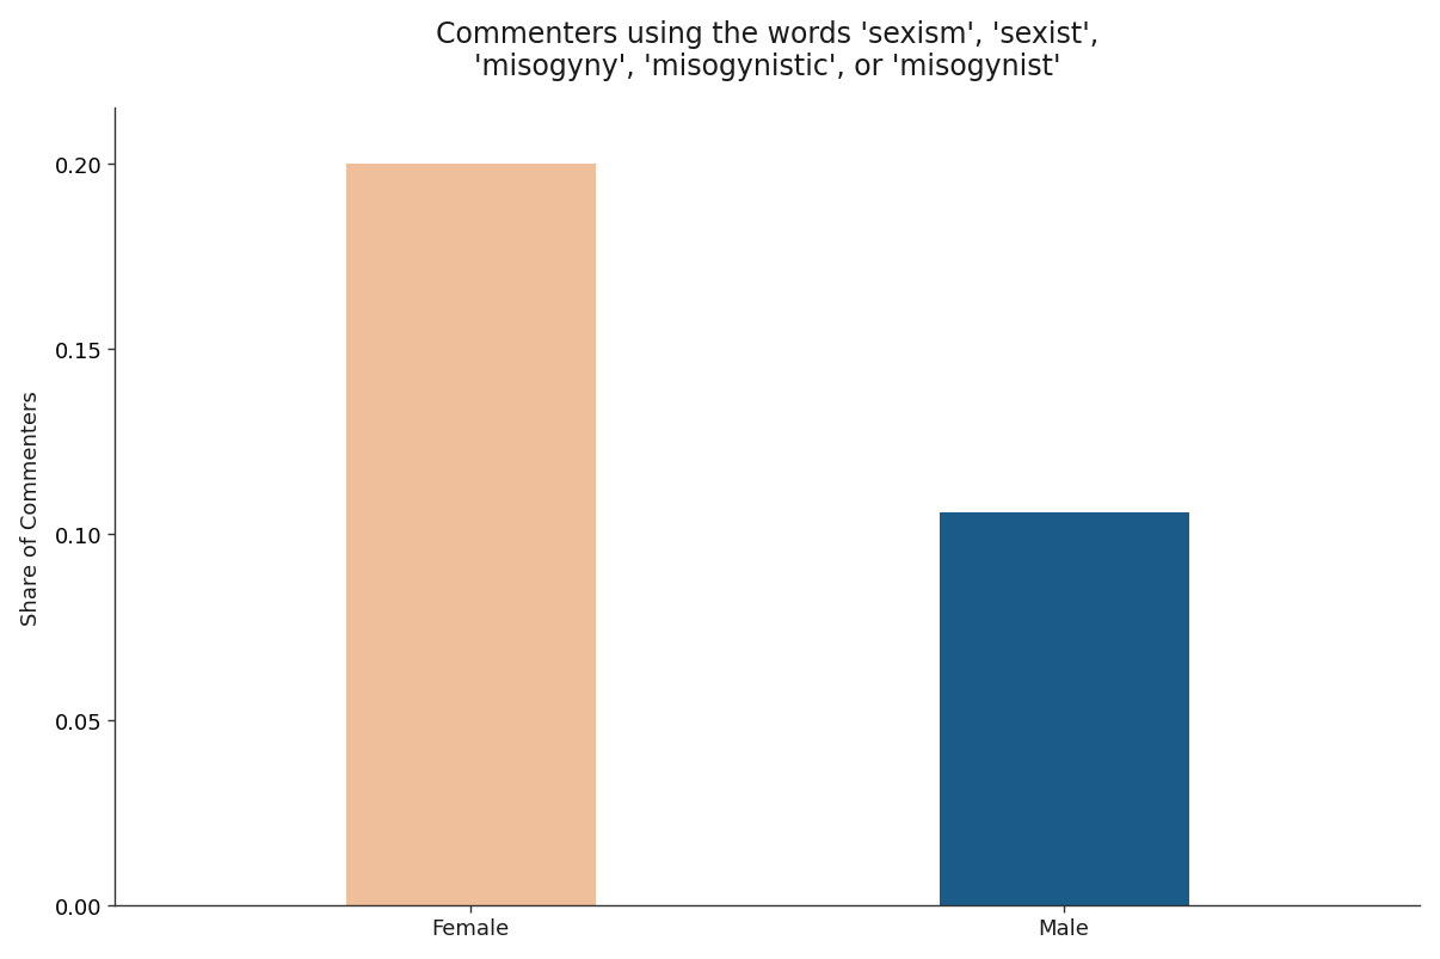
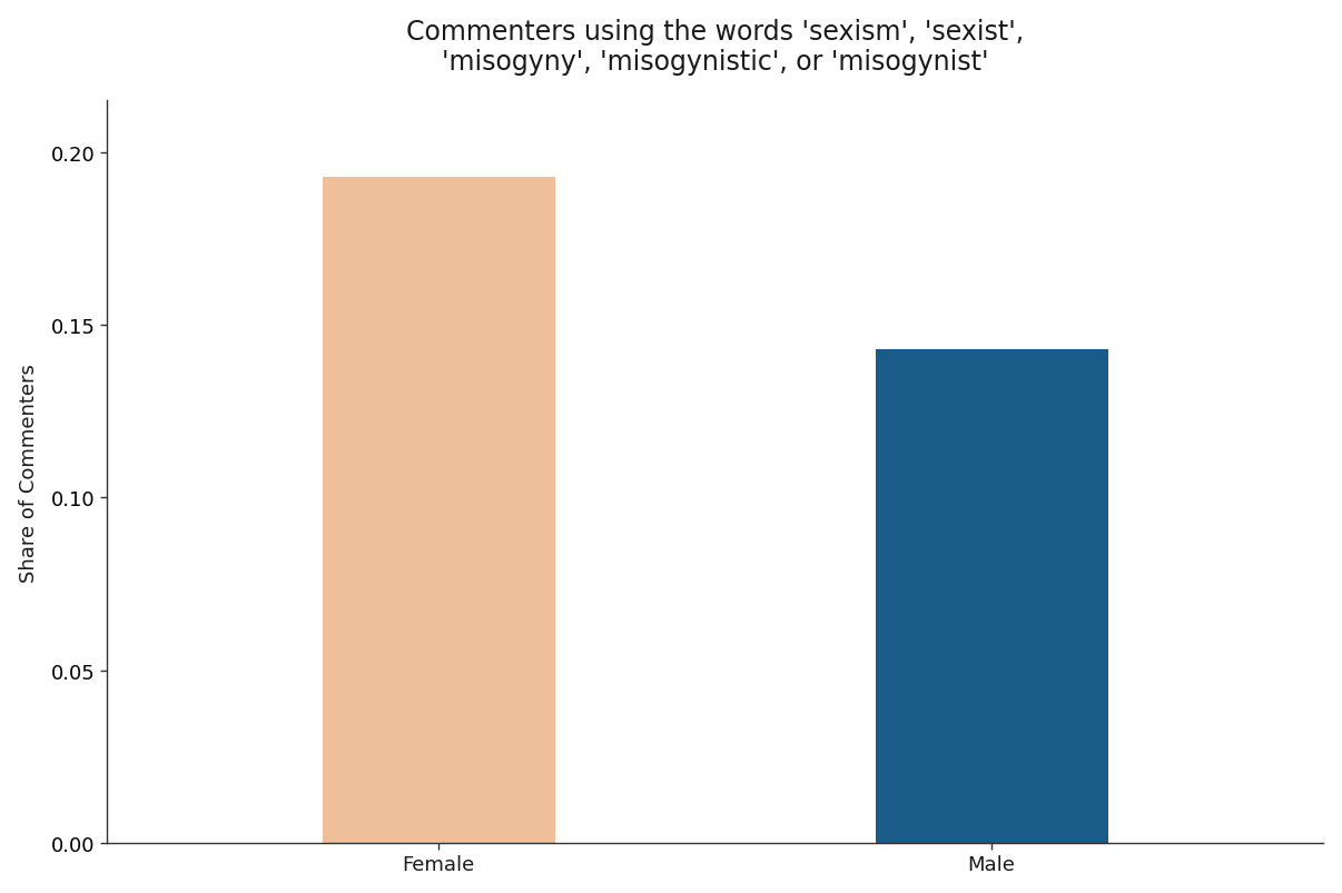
Female: 0.200 -> 0.193
Male: 0.106 -> 0.143
